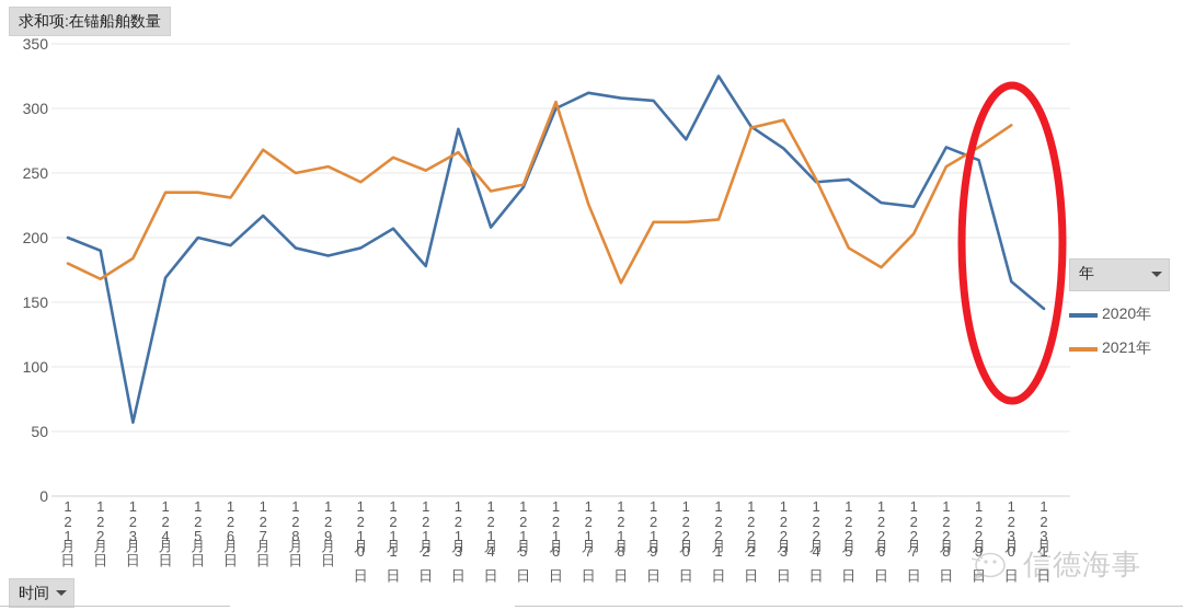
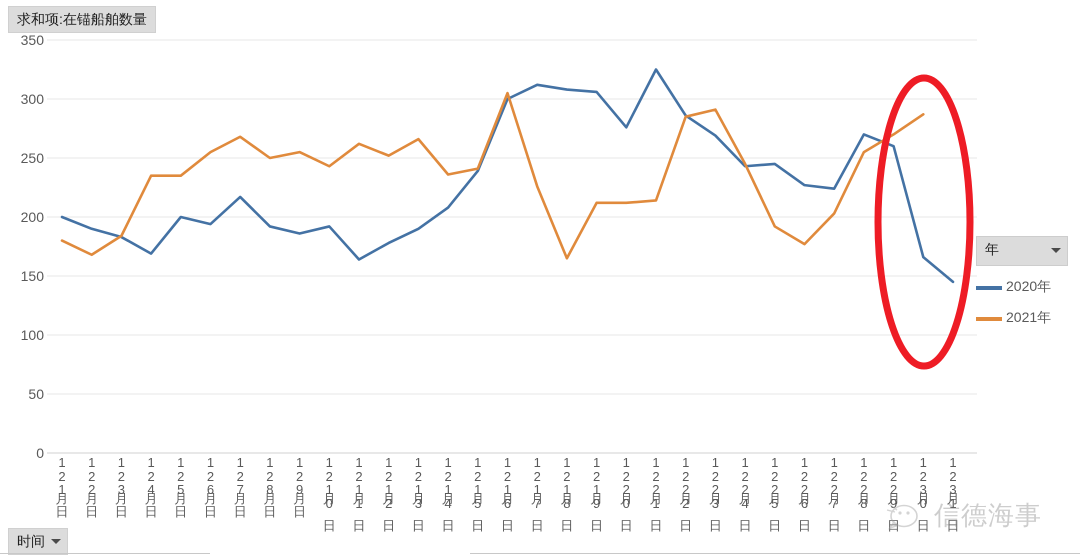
2020年/12月3日: 57 -> 183
2021年/12月6日: 231 -> 255
2020年/12月11日: 207 -> 164
2020年/12月13日: 284 -> 190
